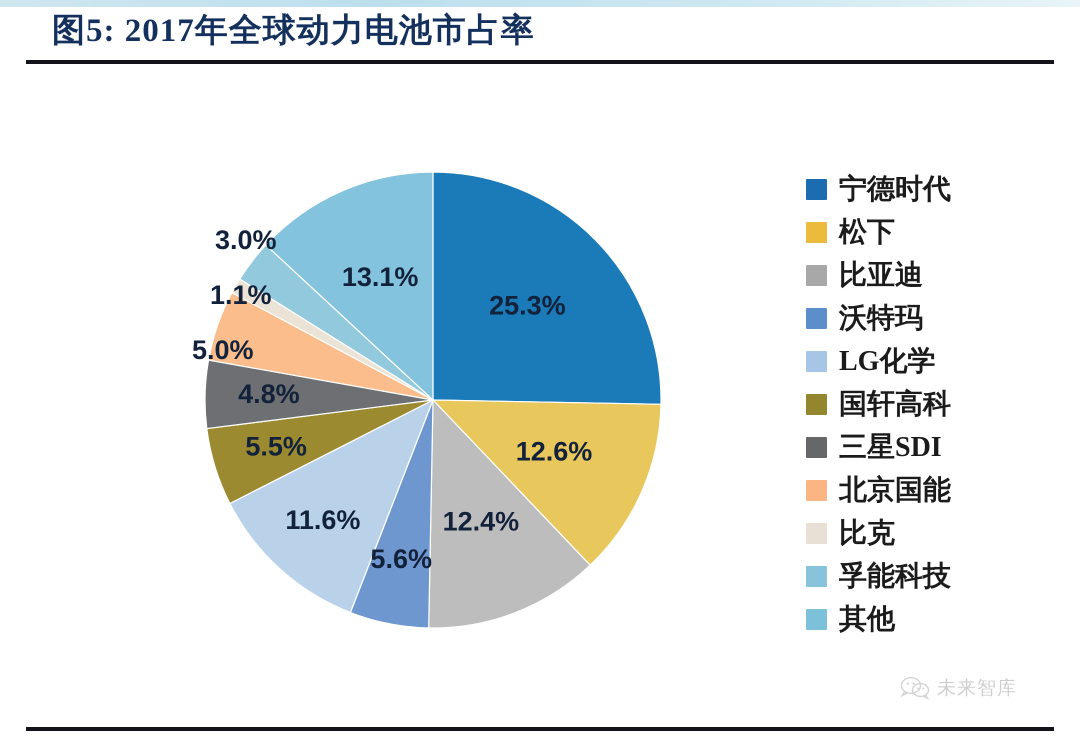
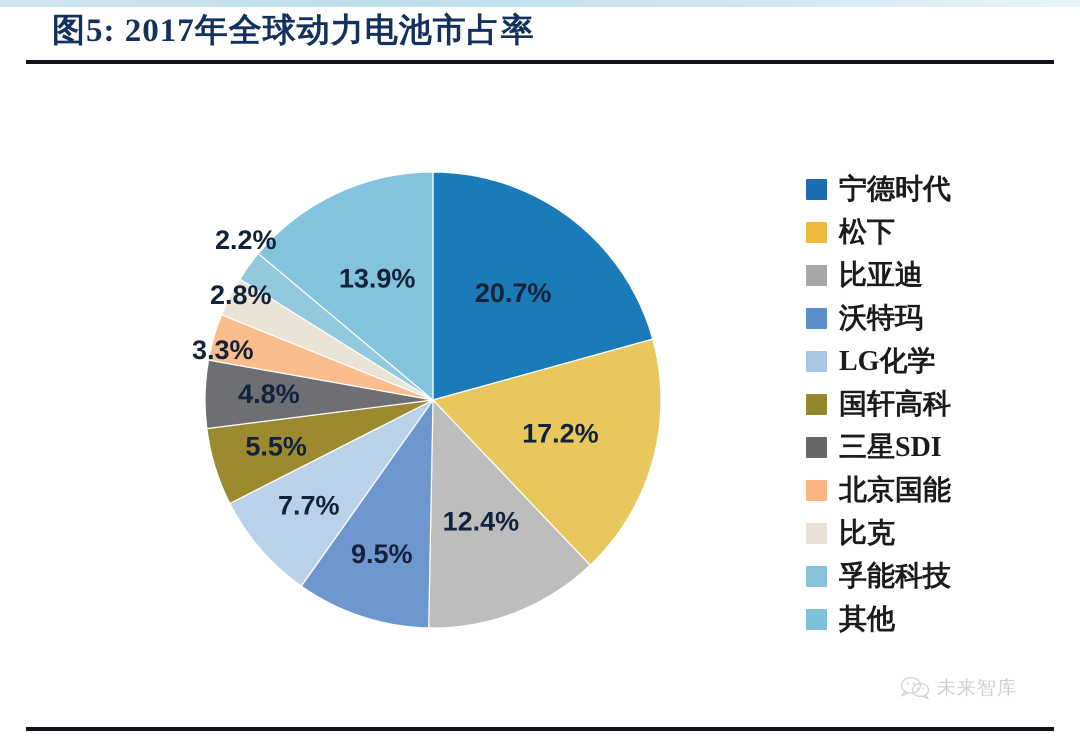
宁德时代: 25.3% -> 20.7%
松下: 12.6% -> 17.2%
沃特玛: 5.6% -> 9.5%
LG化学: 11.6% -> 7.7%
北京国能: 5.0% -> 3.3%
比克: 1.1% -> 2.8%
孚能科技: 3.0% -> 2.2%
其他: 13.1% -> 13.9%
